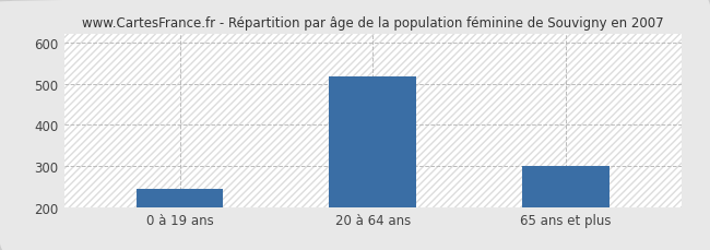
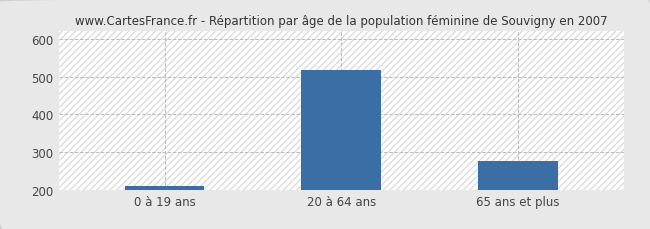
0 à 19 ans: 245 -> 210
65 ans et plus: 300 -> 277
